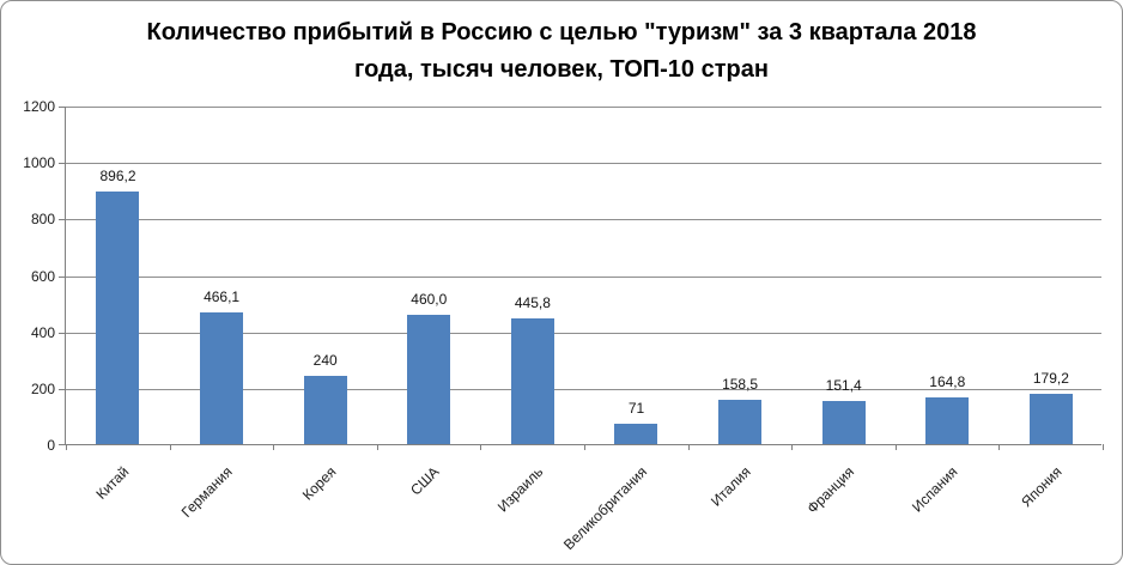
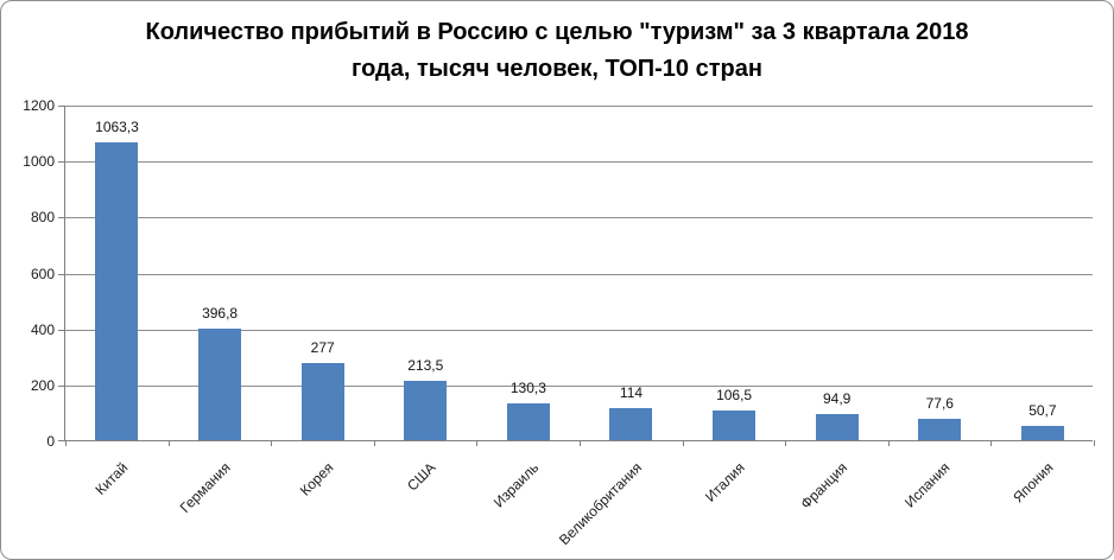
Китай: 896,2 -> 1063,3
Германия: 466,1 -> 396,8
Корея: 240 -> 277
США: 460,0 -> 213,5
Израиль: 445,8 -> 130,3
Великобритания: 71 -> 114
Италия: 158,5 -> 106,5
Франция: 151,4 -> 94,9
Испания: 164,8 -> 77,6
Япония: 179,2 -> 50,7
